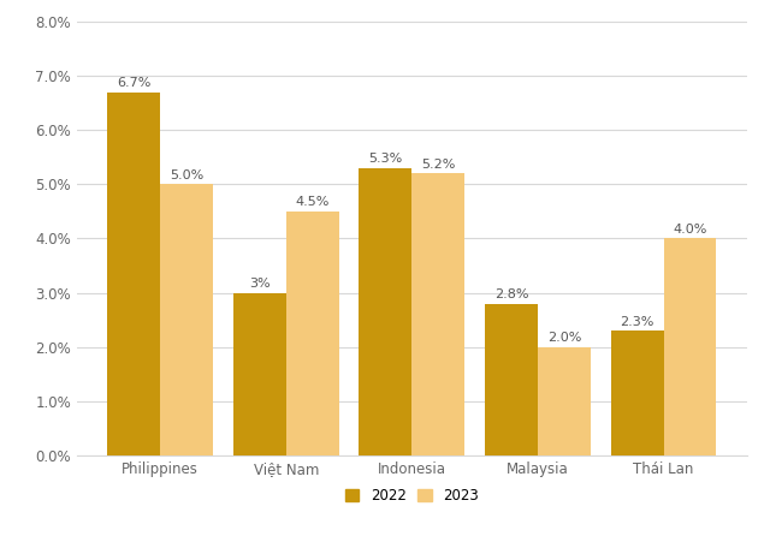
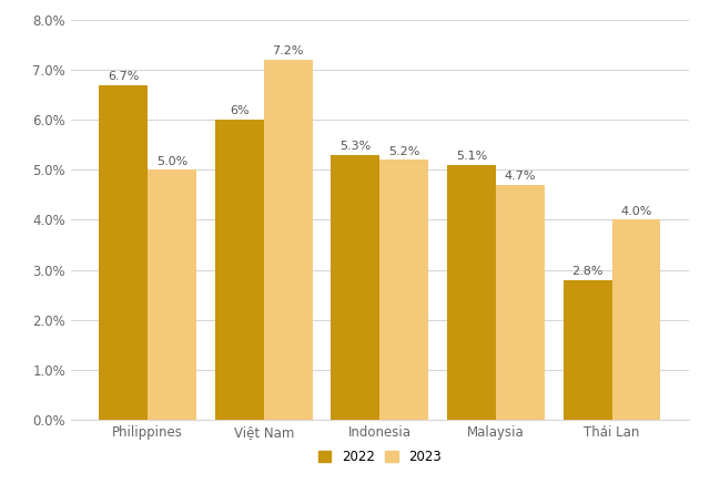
2022/Việt Nam: 3% -> 6%
2023/Việt Nam: 4.5% -> 7.2%
2022/Malaysia: 2.8% -> 5.1%
2023/Malaysia: 2.0% -> 4.7%
2022/Thái Lan: 2.3% -> 2.8%
